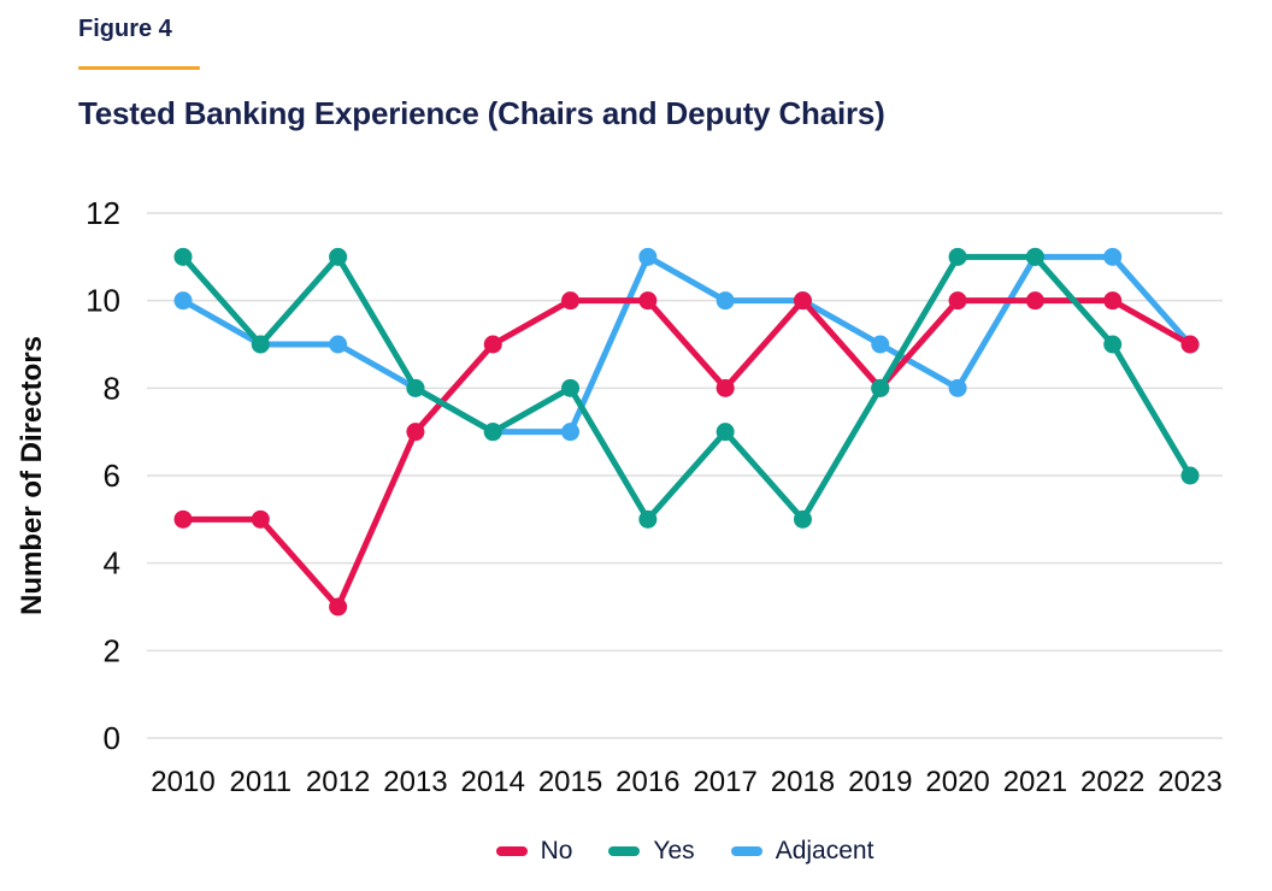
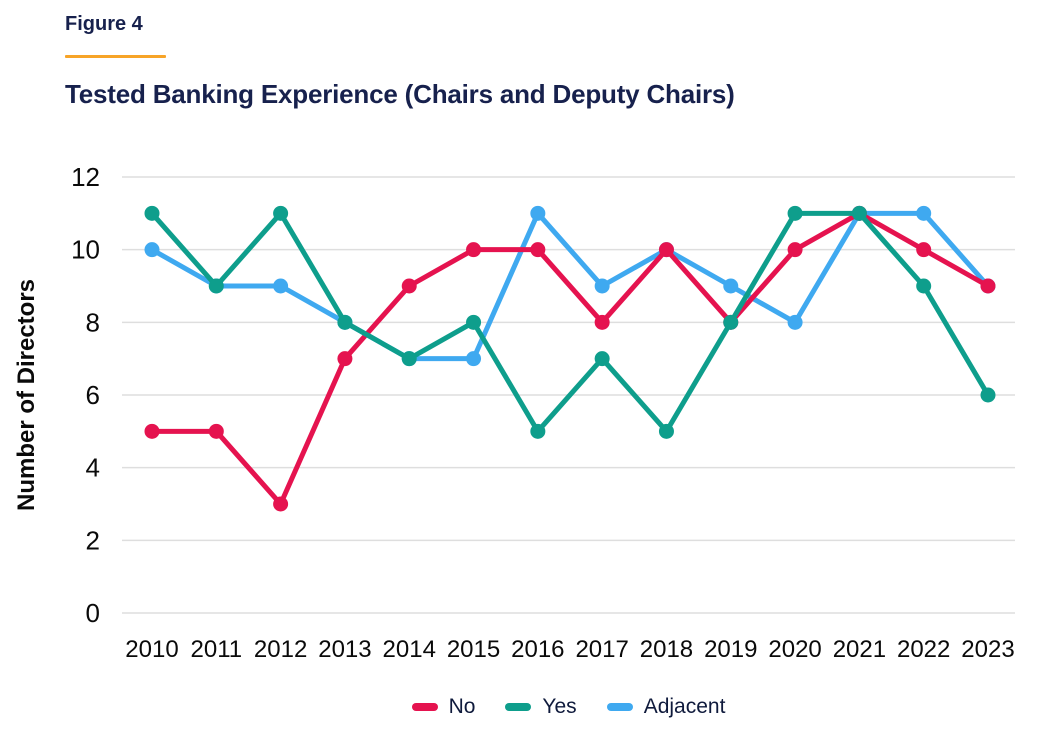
Adjacent/2017: 10 -> 9
No/2021: 10 -> 11
